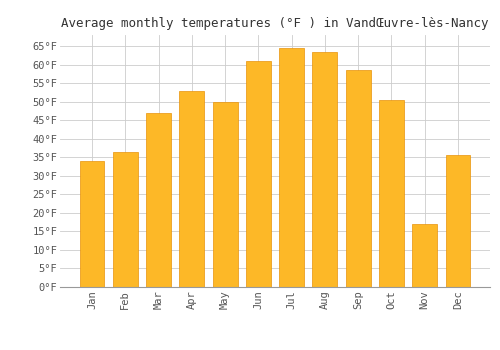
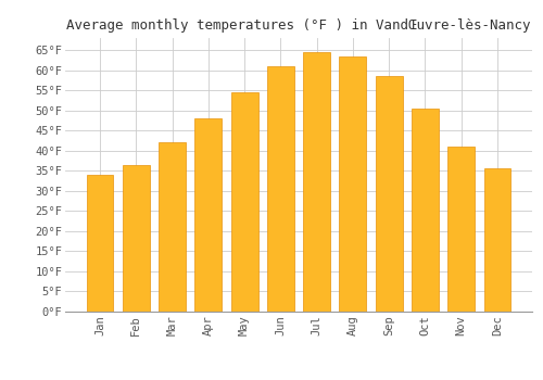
Mar: 47.0°F -> 42.0°F
Apr: 53.0°F -> 48.0°F
May: 50.0°F -> 54.5°F
Nov: 17.0°F -> 41.0°F
